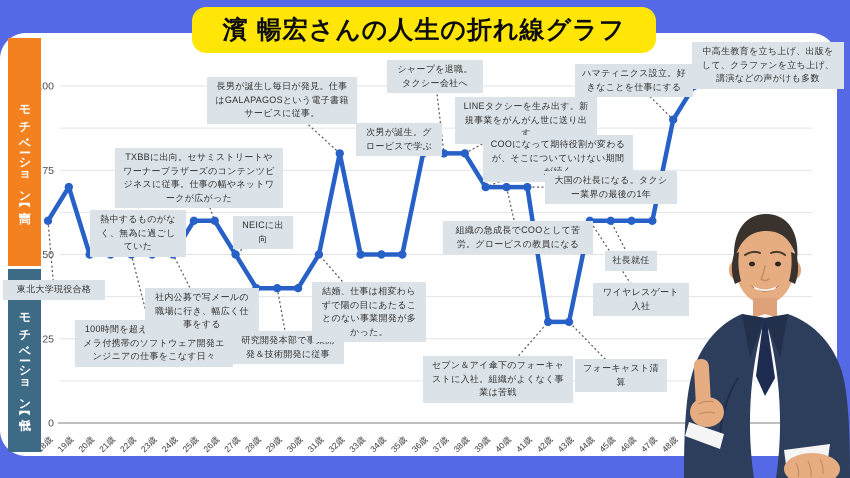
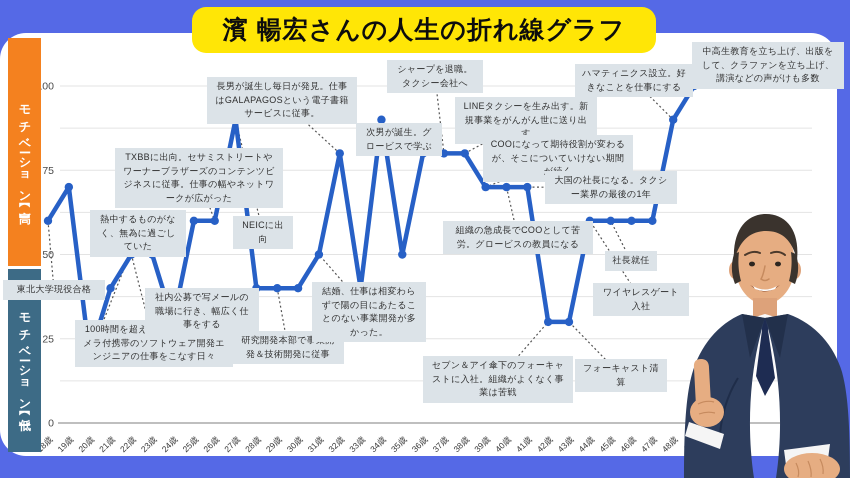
20歳: 50 -> 20
21歳: 50 -> 40
24歳: 50 -> 30
27歳: 50 -> 90
33歳: 50 -> 40
34歳: 50 -> 90
